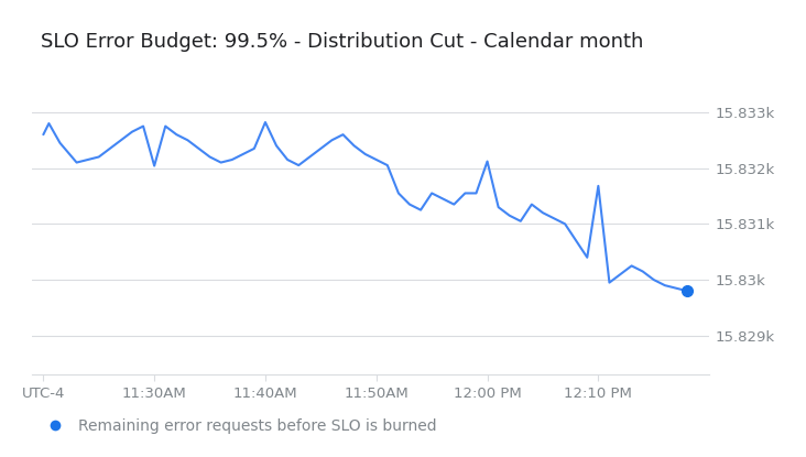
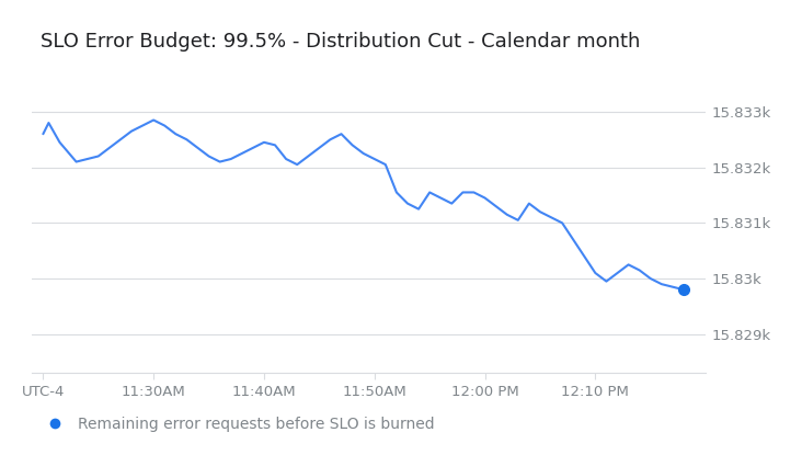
11:30AM: 15.83204k -> 15.83285k
11:40AM: 15.83282k -> 15.83245k
12:00 PM: 15.83212k -> 15.83145k
12:10 PM: 15.83168k -> 15.83010k
